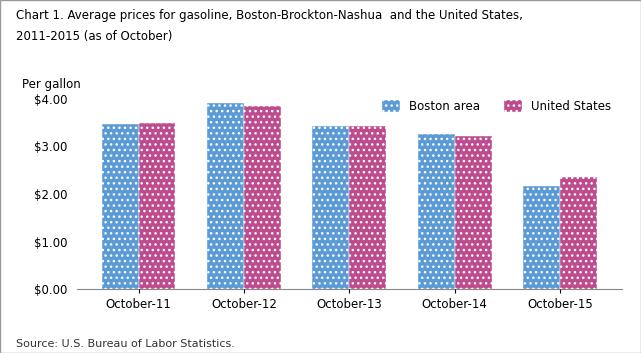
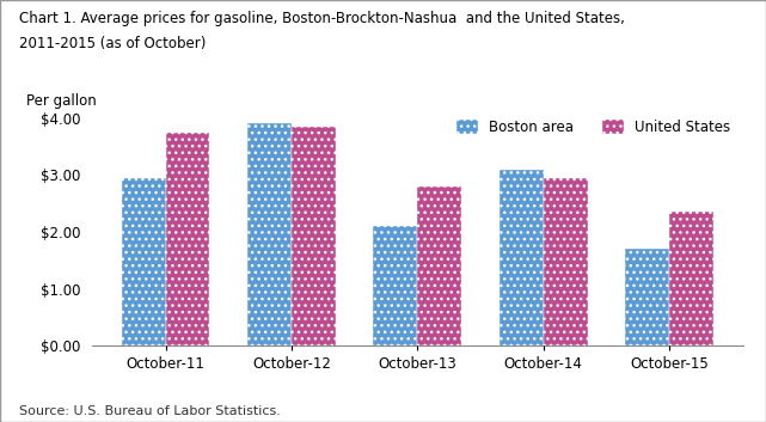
Boston area/October-11: $3.48 -> $2.95
United States/October-11: $3.50 -> $3.75
Boston area/October-13: $3.42 -> $2.10
United States/October-13: $3.44 -> $2.80
Boston area/October-14: $3.27 -> $3.10
United States/October-14: $3.22 -> $2.95
Boston area/October-15: $2.18 -> $1.70
